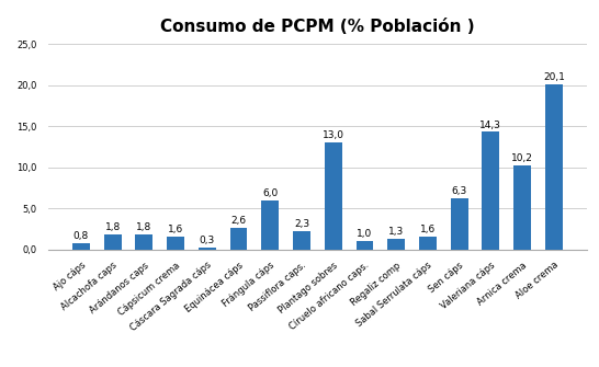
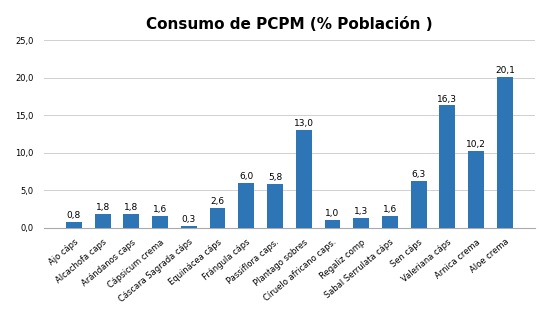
Passiflora caps.: 2,3 -> 5,8
Valeriana cáps: 14,3 -> 16,3
